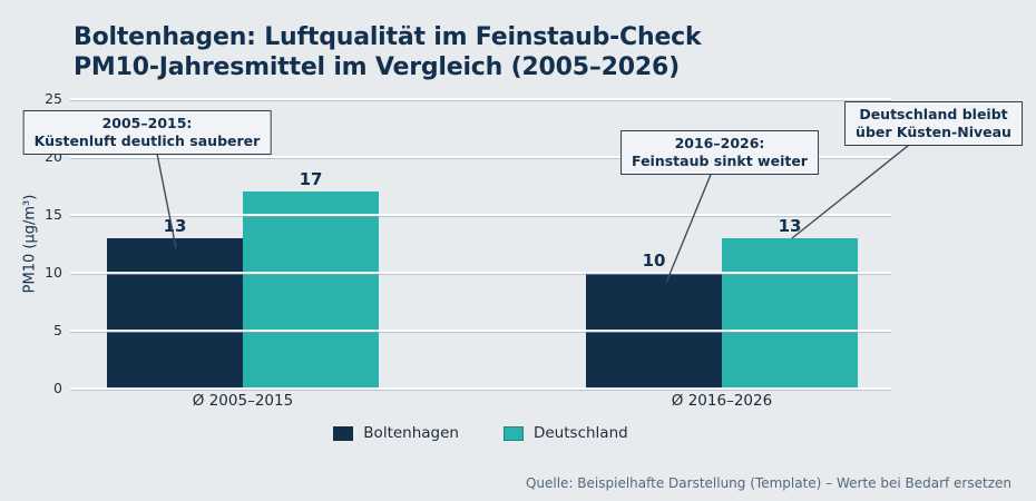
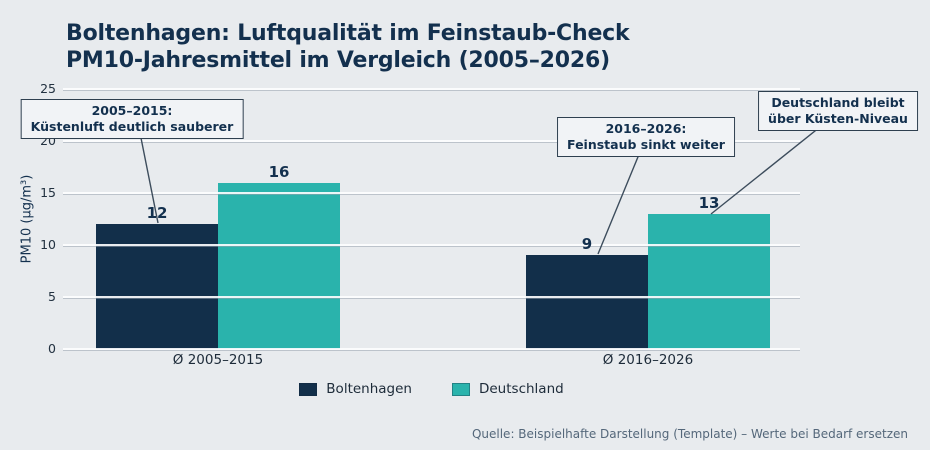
Boltenhagen/Ø 2005–2015: 13 -> 12
Deutschland/Ø 2005–2015: 17 -> 16
Boltenhagen/Ø 2016–2026: 10 -> 9
